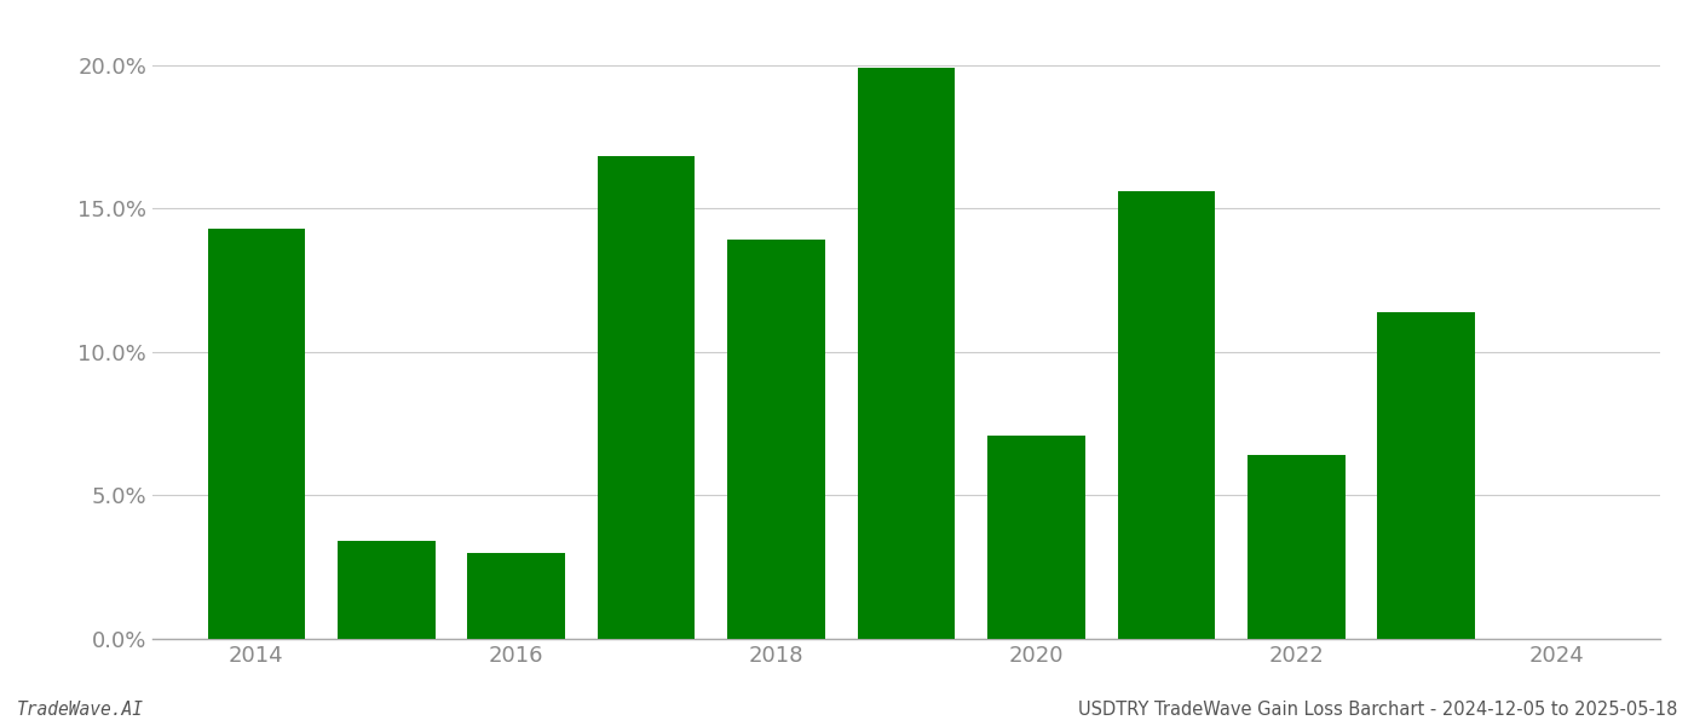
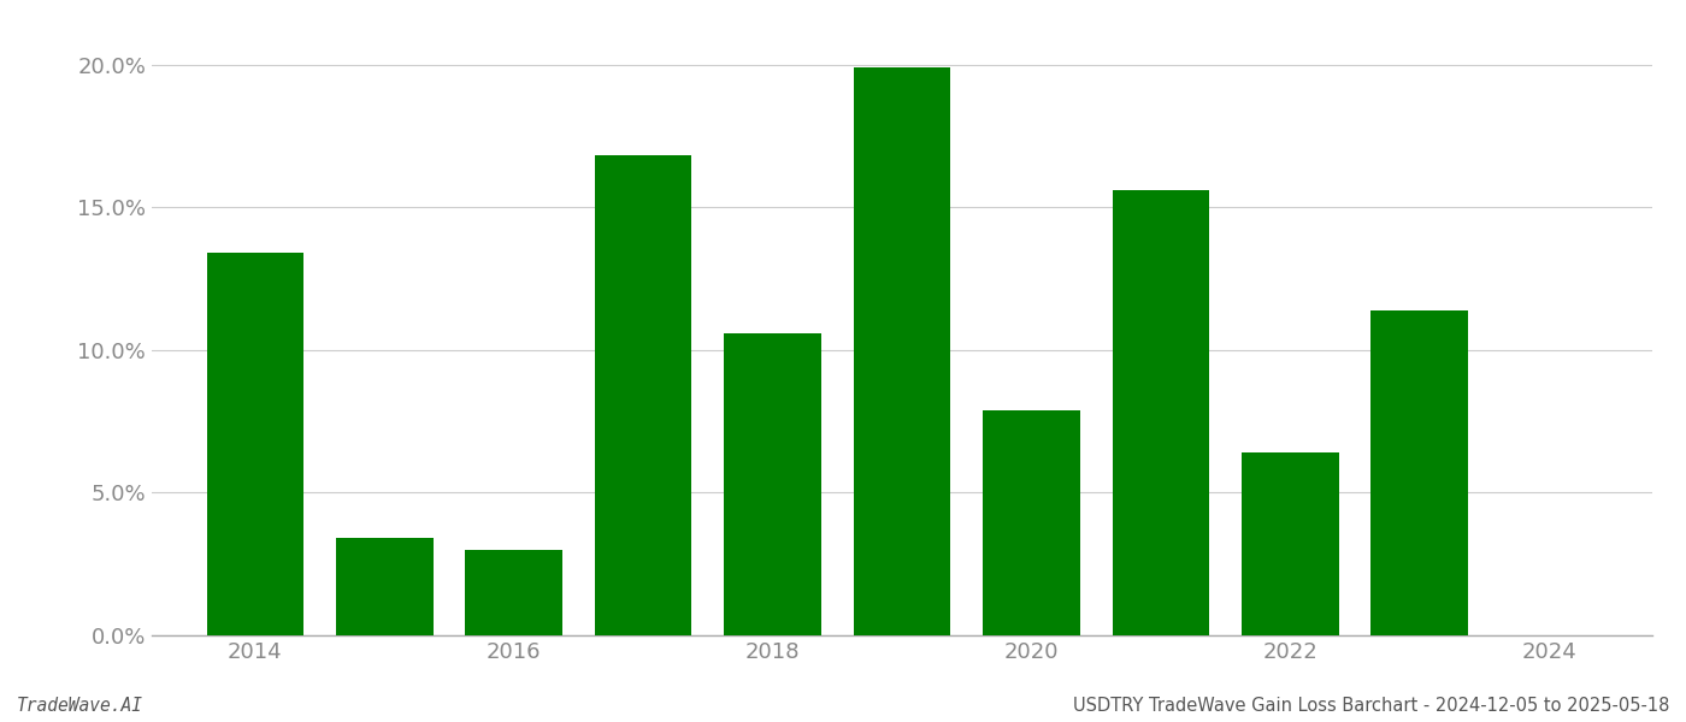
2014: 14.3% -> 13.4%
2018: 13.9% -> 10.6%
2020: 7.1% -> 7.9%
